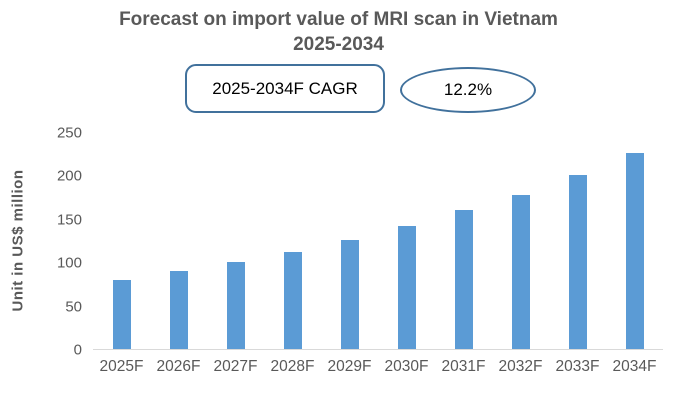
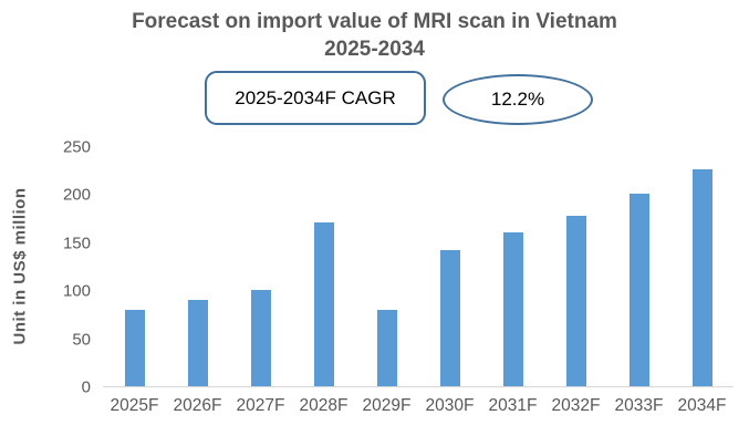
2028F: 110 -> 170
2029F: 130 -> 80
